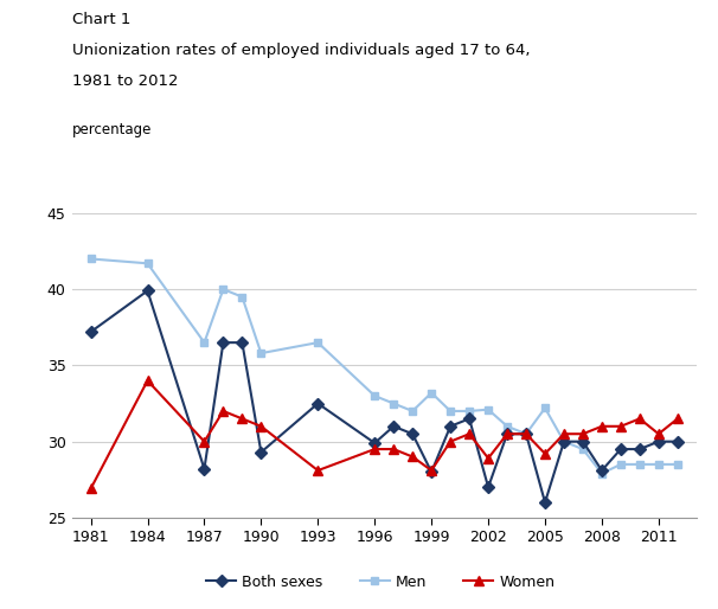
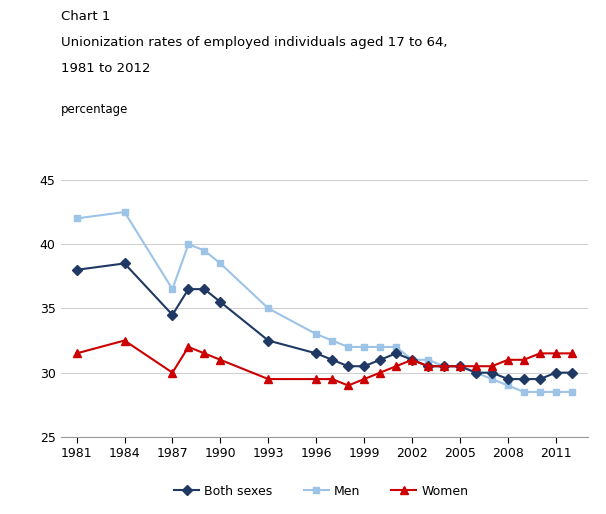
Both sexes/1981: 37.2 -> 38.0
Women/1981: 26.9 -> 31.5
Both sexes/1984: 39.9 -> 38.5
Men/1984: 41.7 -> 42.5
Women/1984: 34.0 -> 32.5
Both sexes/1987: 28.2 -> 34.5
Both sexes/1990: 29.3 -> 35.5
Men/1990: 35.8 -> 38.5
Men/1993: 36.5 -> 35.0
Women/1993: 28.1 -> 29.5
Both sexes/1996: 29.9 -> 31.5
Both sexes/1999: 28.0 -> 30.5
Men/1999: 33.2 -> 32.0
Women/1999: 28.1 -> 29.5
Both sexes/2002: 27.0 -> 31.0
Men/2002: 32.1 -> 31.0
Women/2002: 28.9 -> 31.0
Both sexes/2005: 26.0 -> 30.5
Men/2005: 32.2 -> 30.5
Women/2005: 29.2 -> 30.5
Both sexes/2008: 28.1 -> 29.5
Men/2008: 27.9 -> 29.0
Women/2011: 30.5 -> 31.5
